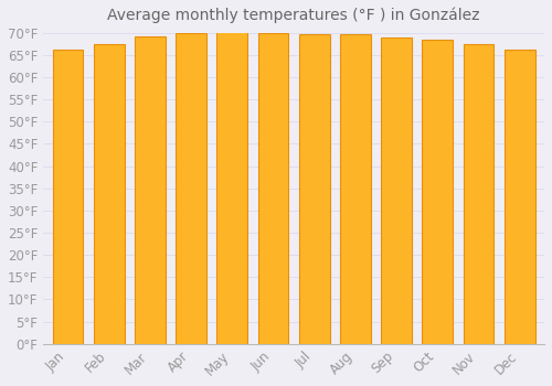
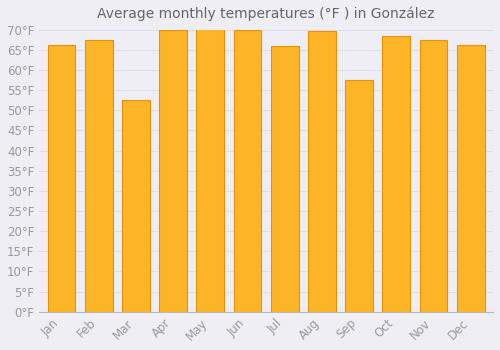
Mar: 69.1°F -> 52.5°F
Jul: 69.6°F -> 66.0°F
Sep: 69.0°F -> 57.5°F
